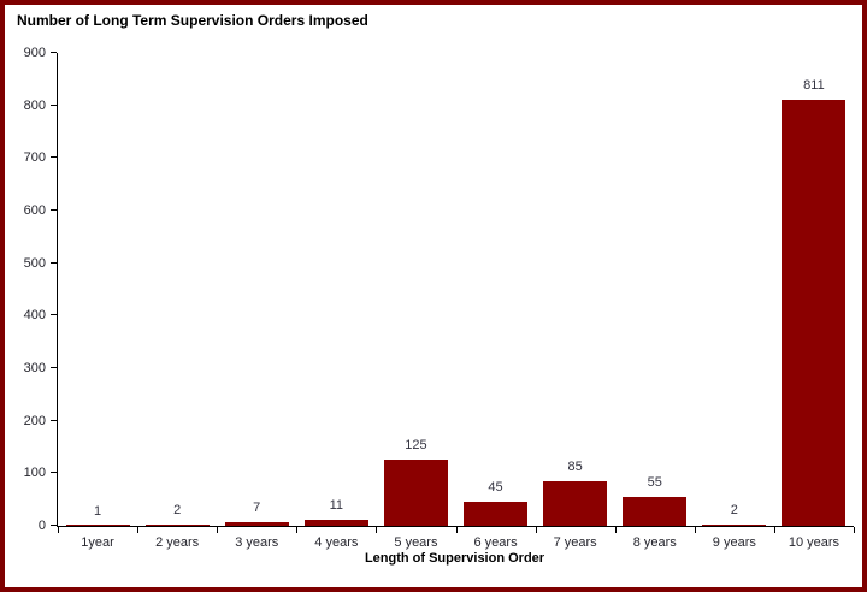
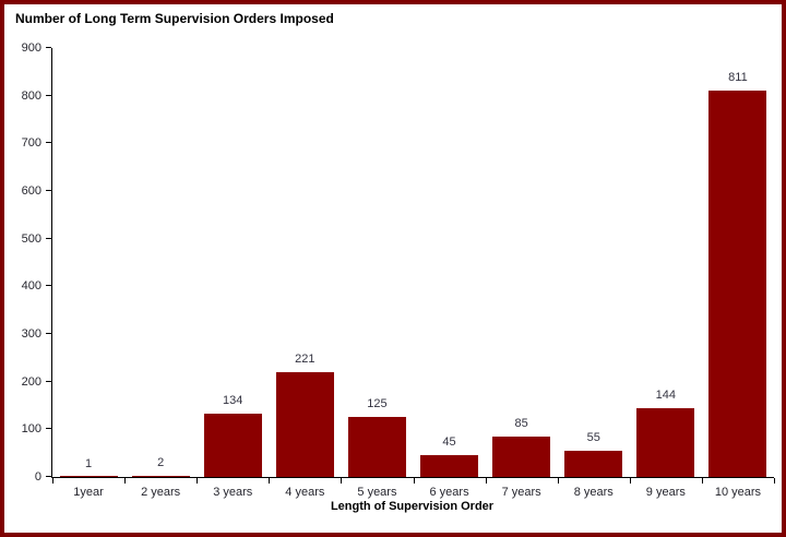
3 years: 7 -> 134
4 years: 11 -> 221
9 years: 2 -> 144
